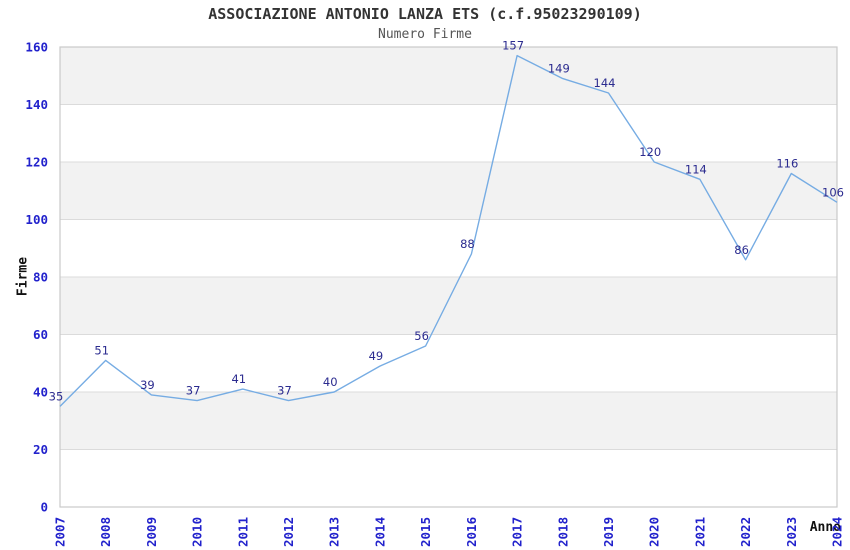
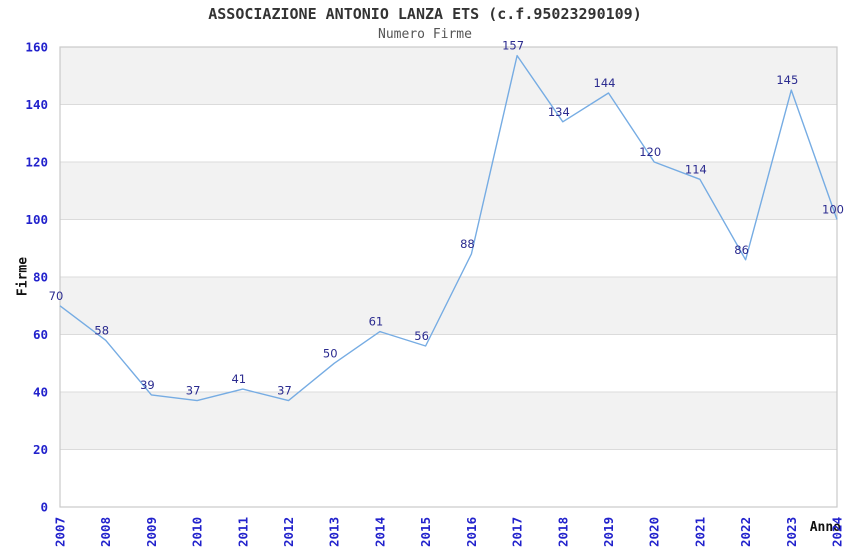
2007: 35 -> 70
2008: 51 -> 58
2013: 40 -> 50
2014: 49 -> 61
2018: 149 -> 134
2023: 116 -> 145
2024: 106 -> 100
